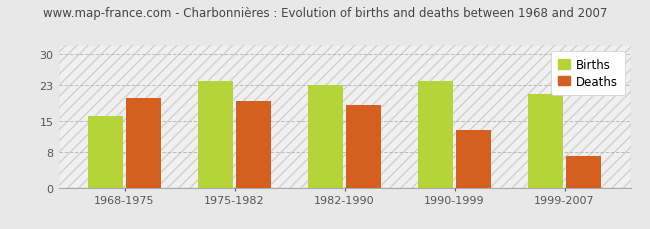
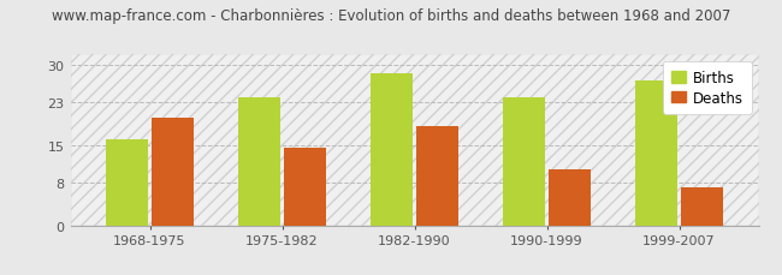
Deaths/1975-1982: 19.5 -> 14.5
Births/1982-1990: 23.0 -> 28.5
Deaths/1990-1999: 13.0 -> 10.5
Births/1999-2007: 21.0 -> 27.0
